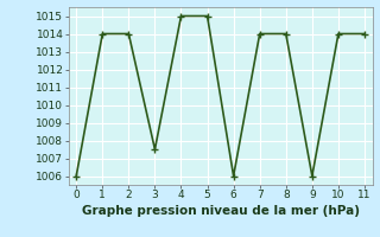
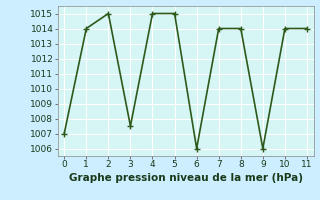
0: 1006.0 -> 1007.0
2: 1014.0 -> 1015.0
